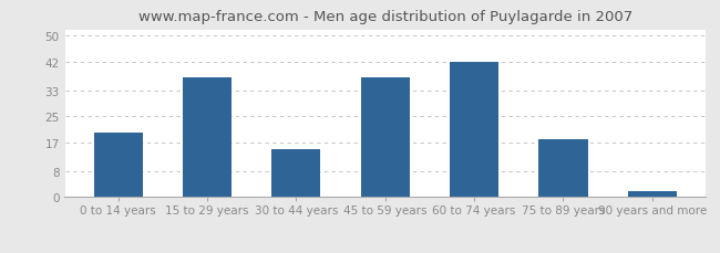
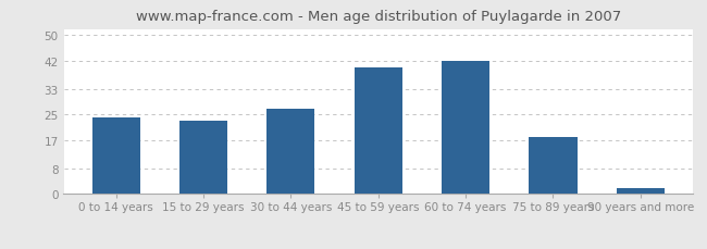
0 to 14 years: 20 -> 24
15 to 29 years: 37 -> 23
30 to 44 years: 15 -> 27
45 to 59 years: 37 -> 40
